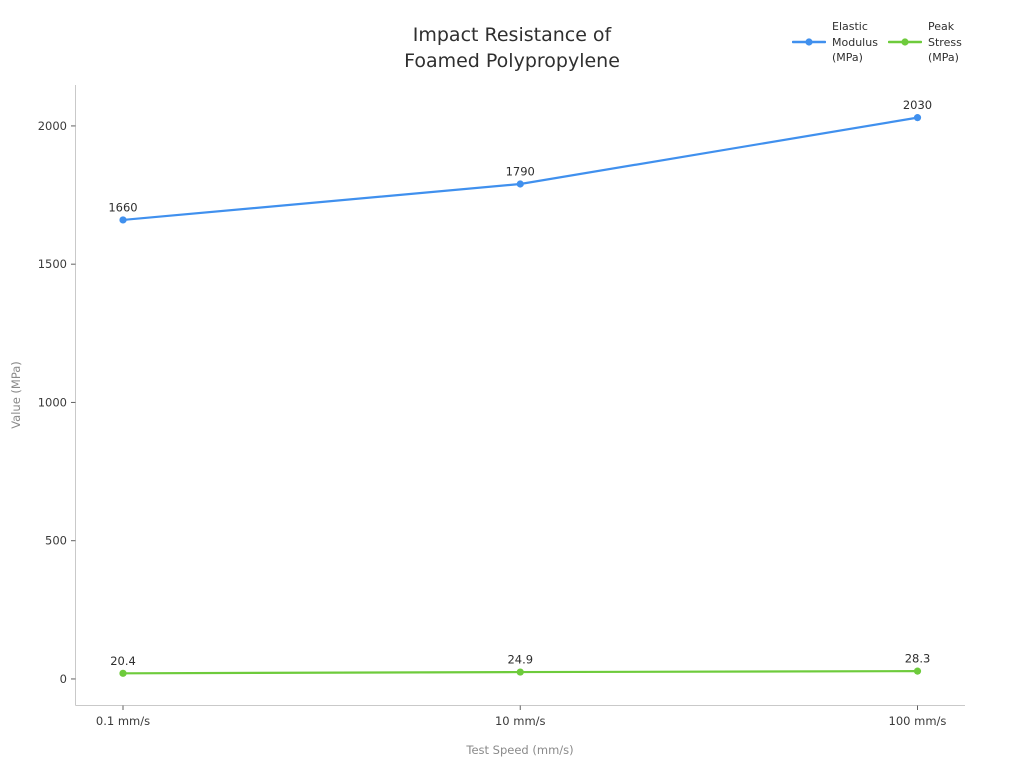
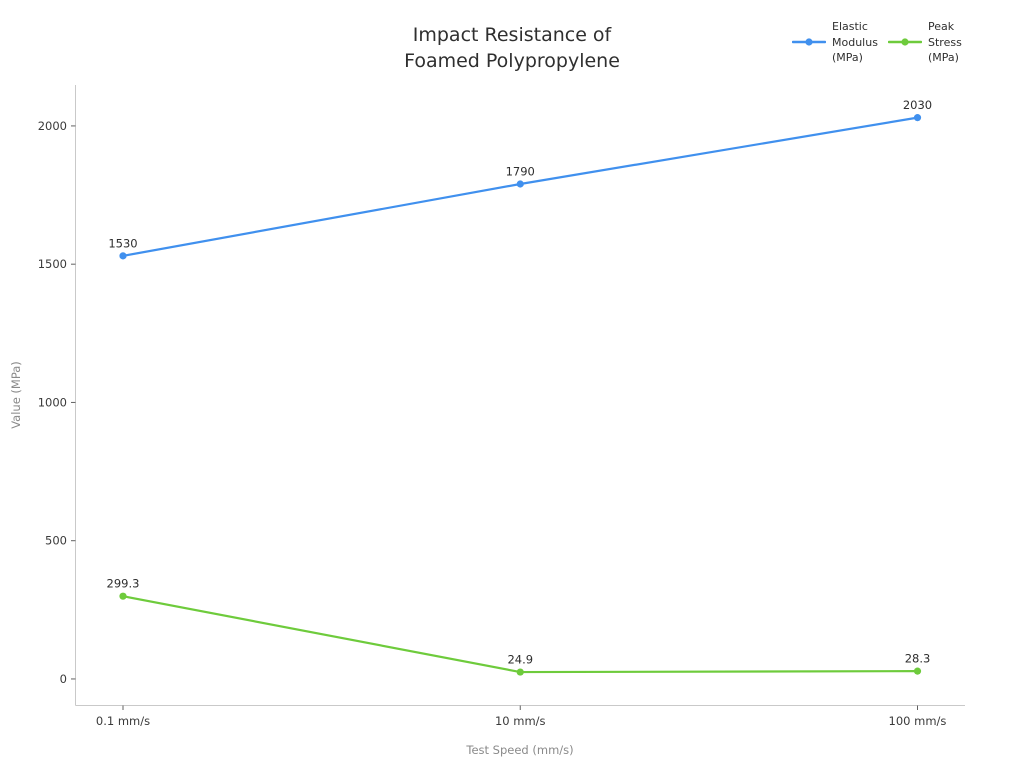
Elastic Modulus (MPa)/0.1 mm/s: 1660 -> 1530
Peak Stress (MPa)/0.1 mm/s: 20.4 -> 299.3
